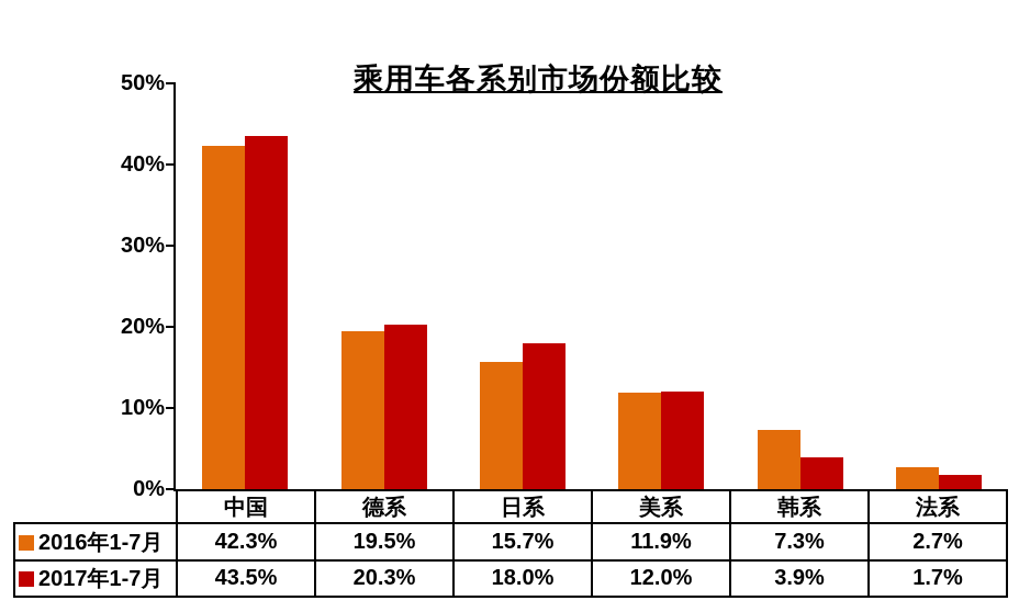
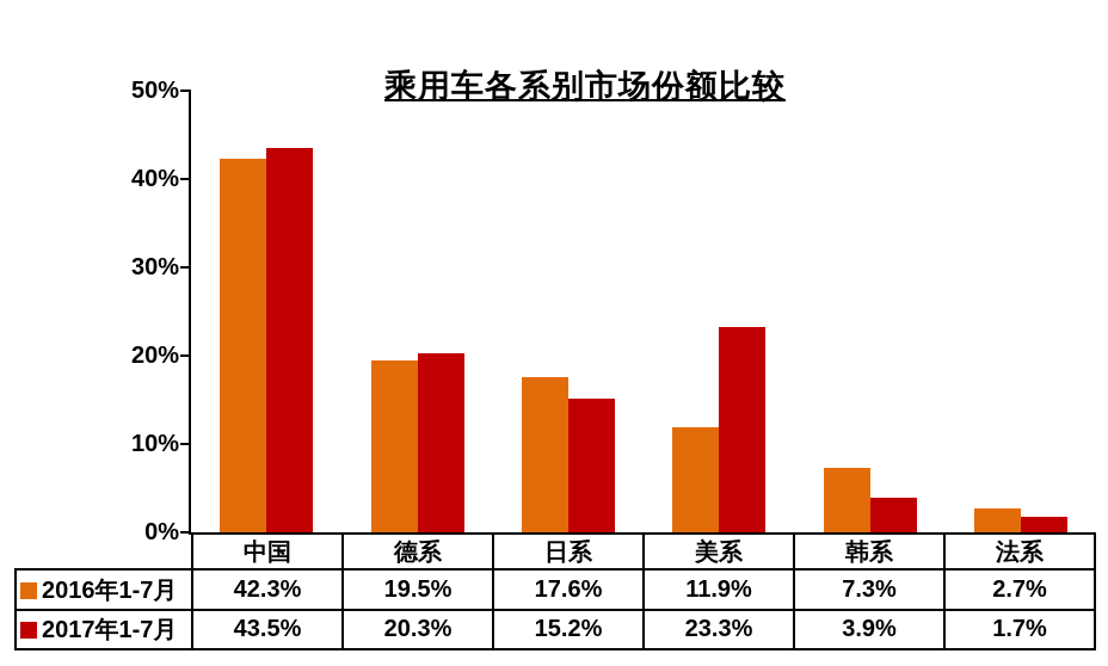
2016年1-7月/日系: 15.7% -> 17.6%
2017年1-7月/日系: 18.0% -> 15.2%
2017年1-7月/美系: 12.0% -> 23.3%
